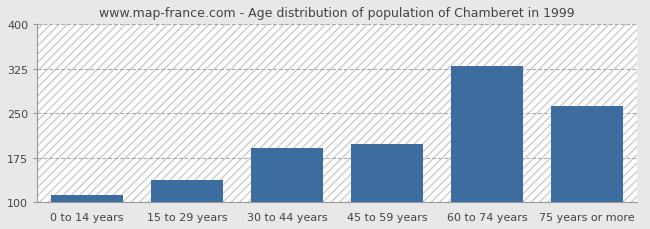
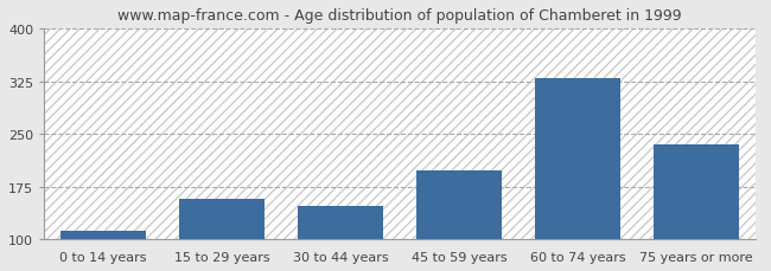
15 to 29 years: 137 -> 158
30 to 44 years: 192 -> 148
75 years or more: 263 -> 236
